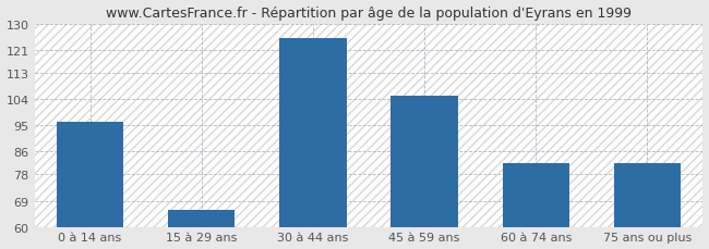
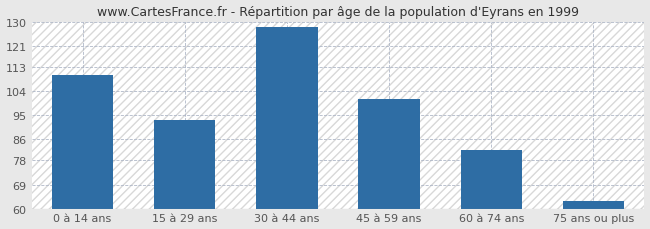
0 à 14 ans: 96 -> 110
15 à 29 ans: 66 -> 93
30 à 44 ans: 125 -> 128
45 à 59 ans: 105 -> 101
75 ans ou plus: 82 -> 63
